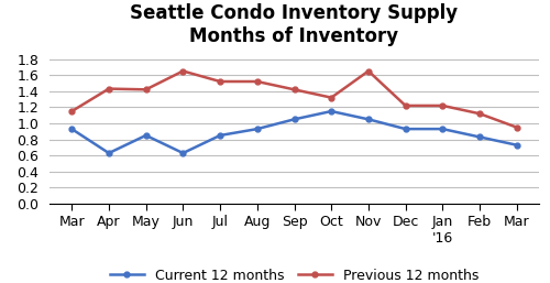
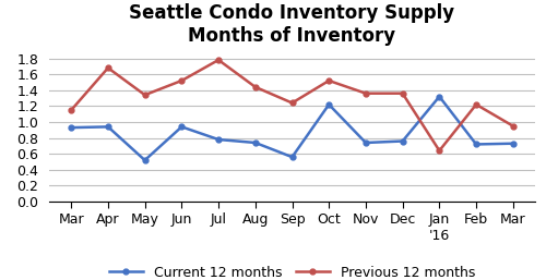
Current 12 months/Apr: 0.63 -> 0.94
Previous 12 months/Apr: 1.43 -> 1.68
Current 12 months/May: 0.85 -> 0.52
Previous 12 months/May: 1.42 -> 1.34
Current 12 months/Jun: 0.63 -> 0.94
Previous 12 months/Jun: 1.65 -> 1.52
Current 12 months/Jul: 0.85 -> 0.78
Previous 12 months/Jul: 1.52 -> 1.78
Current 12 months/Aug: 0.93 -> 0.74
Previous 12 months/Aug: 1.52 -> 1.44
Current 12 months/Sep: 1.05 -> 0.56
Previous 12 months/Sep: 1.42 -> 1.24
Current 12 months/Oct: 1.15 -> 1.22
Previous 12 months/Oct: 1.32 -> 1.52
Current 12 months/Nov: 1.05 -> 0.74
Previous 12 months/Nov: 1.65 -> 1.36
Current 12 months/Dec: 0.93 -> 0.76
Previous 12 months/Dec: 1.22 -> 1.36
Current 12 months/Jan '16: 0.93 -> 1.32
Previous 12 months/Jan '16: 1.22 -> 0.64
Current 12 months/Feb: 0.83 -> 0.72
Previous 12 months/Feb: 1.12 -> 1.22
